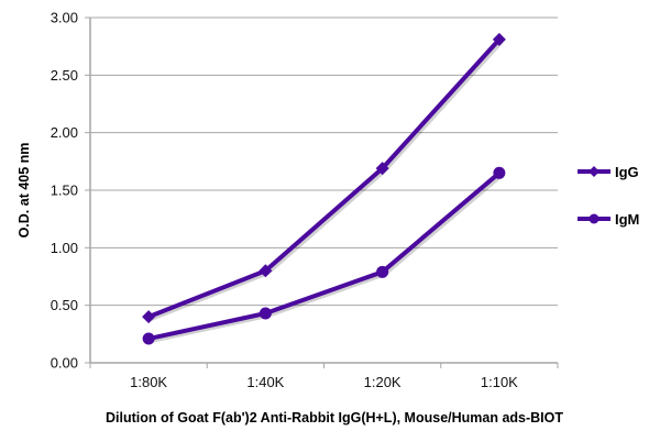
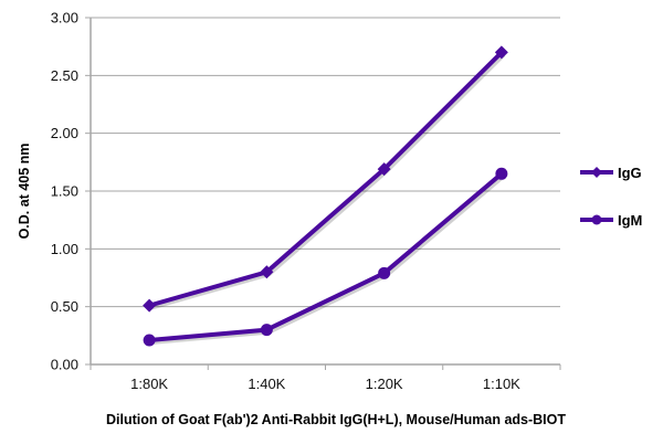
IgG/1:80K: 0.40 -> 0.51
IgM/1:40K: 0.43 -> 0.30
IgG/1:10K: 2.81 -> 2.70
